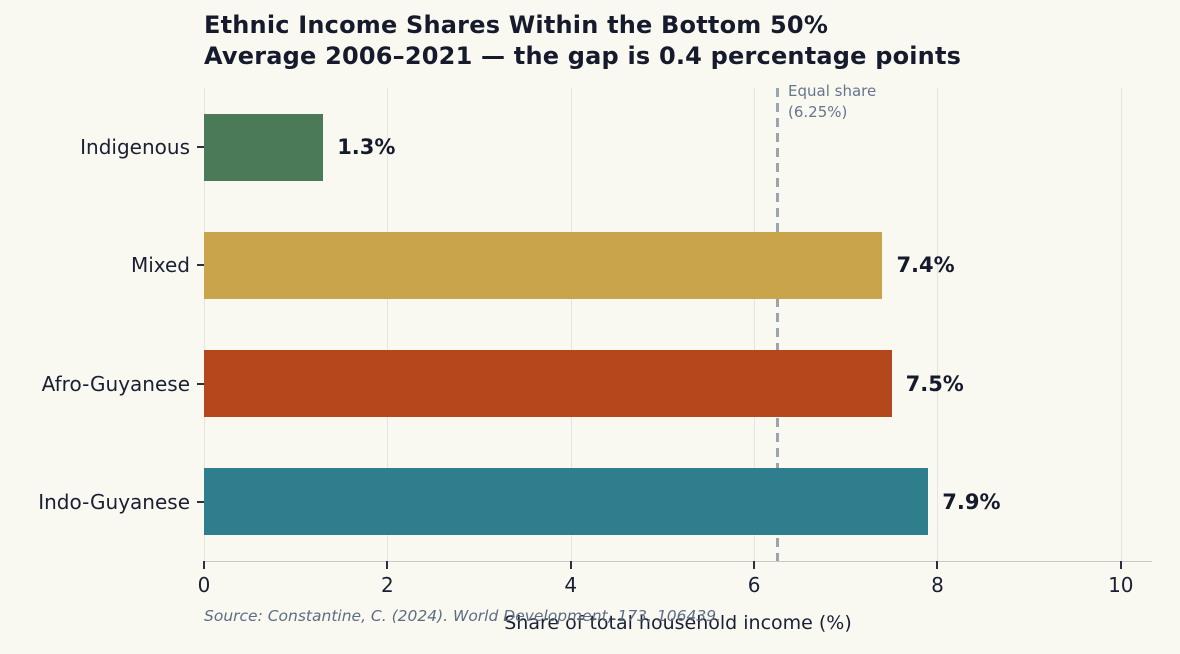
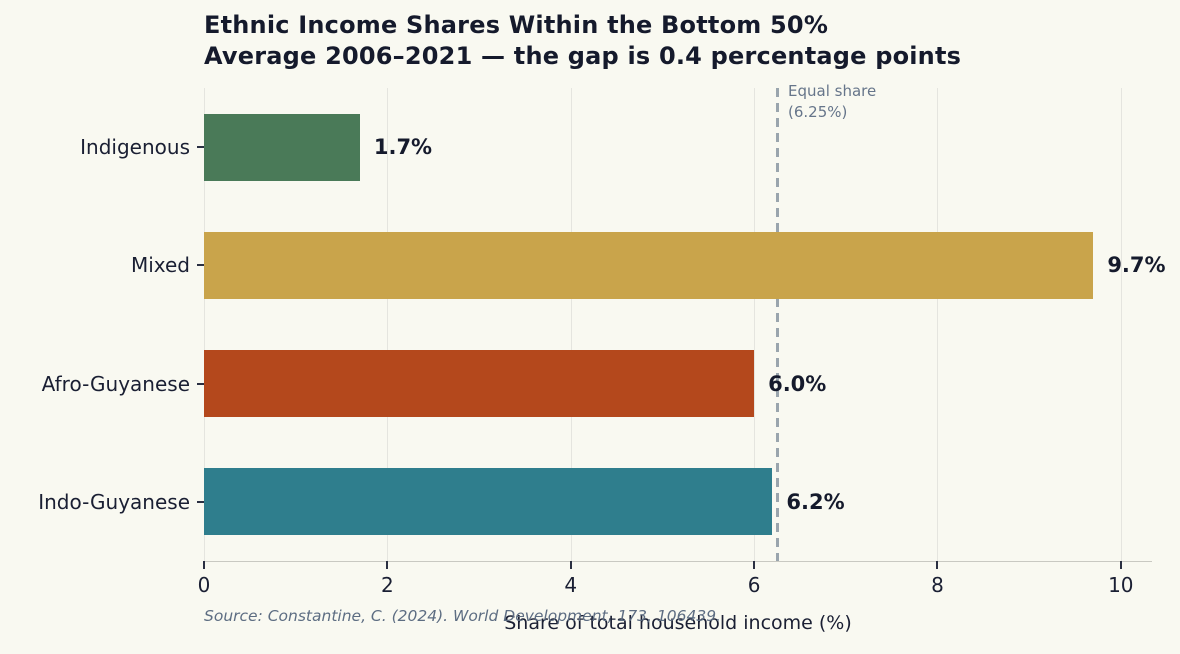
Indigenous: 1.3% -> 1.7%
Mixed: 7.4% -> 9.7%
Afro-Guyanese: 7.5% -> 6.0%
Indo-Guyanese: 7.9% -> 6.2%
